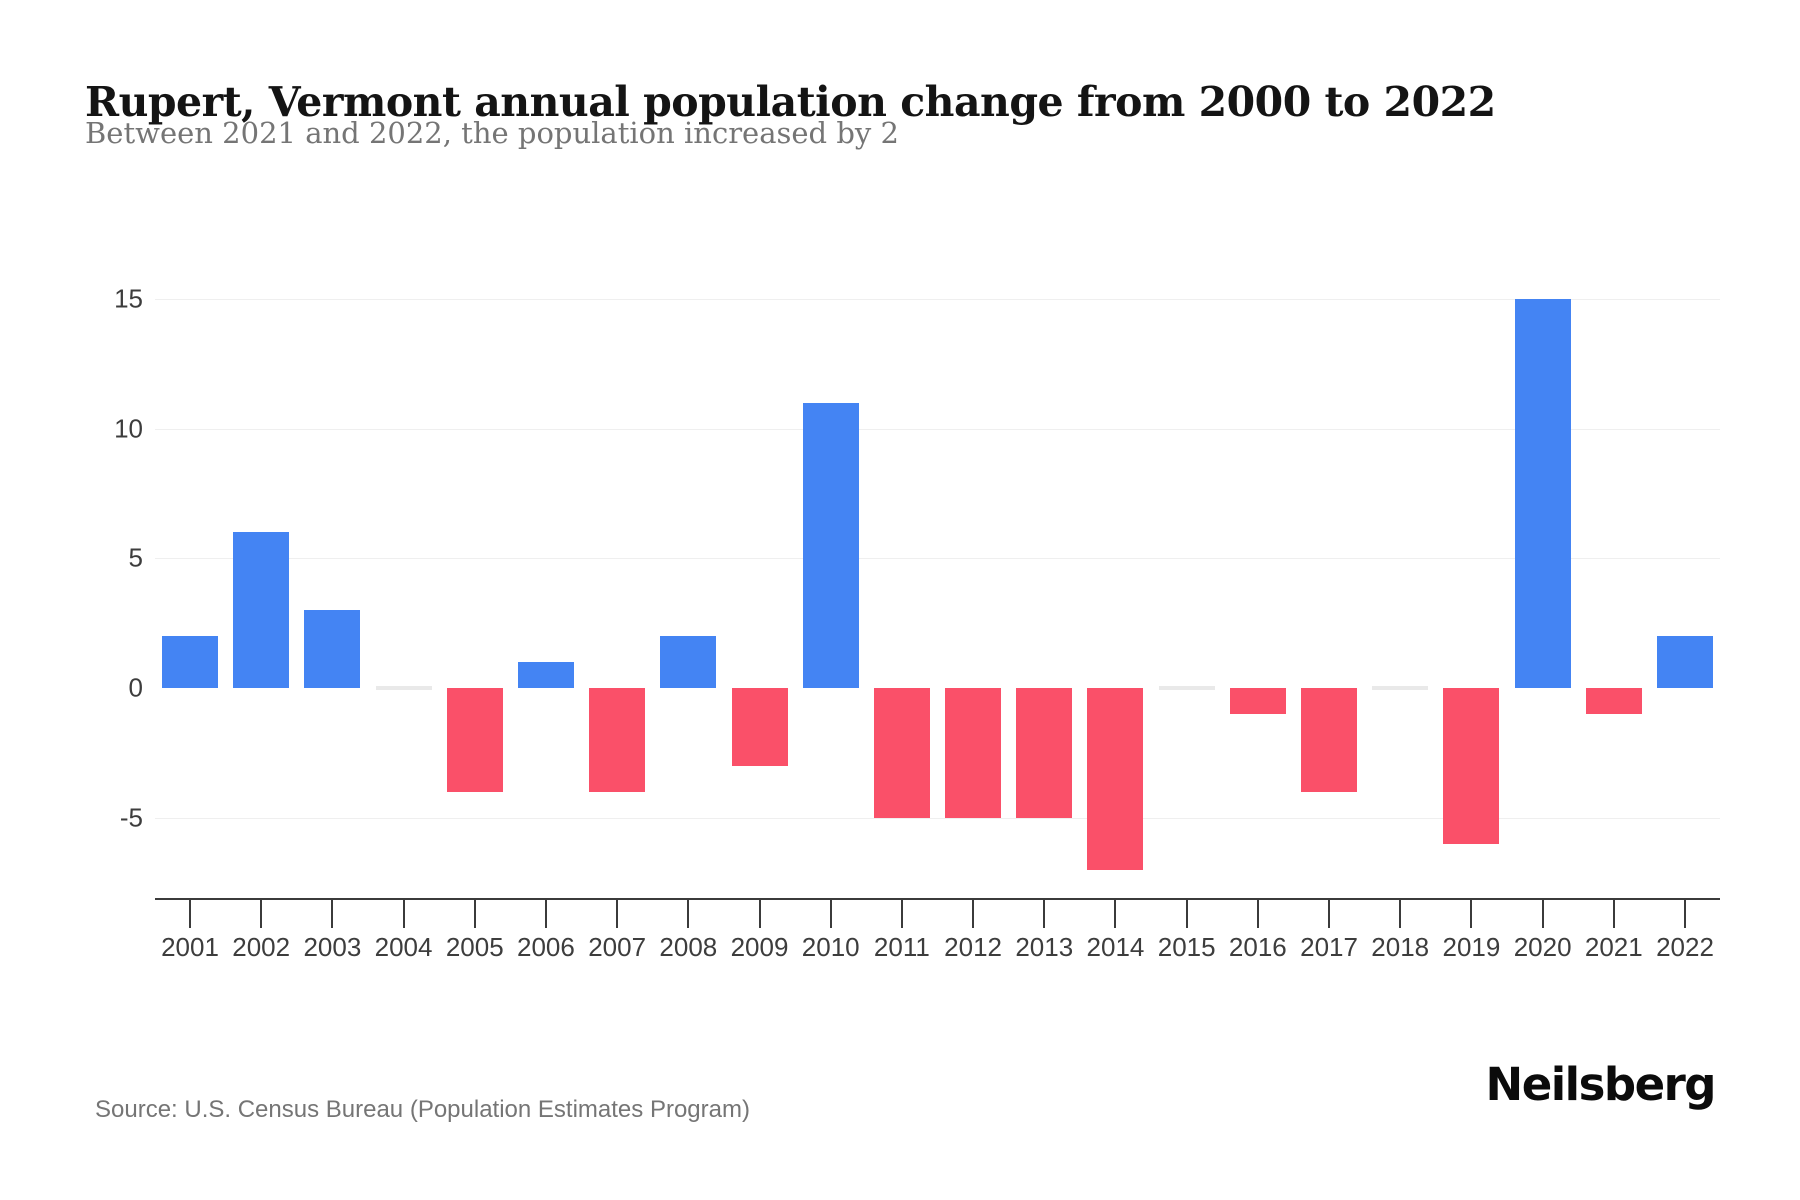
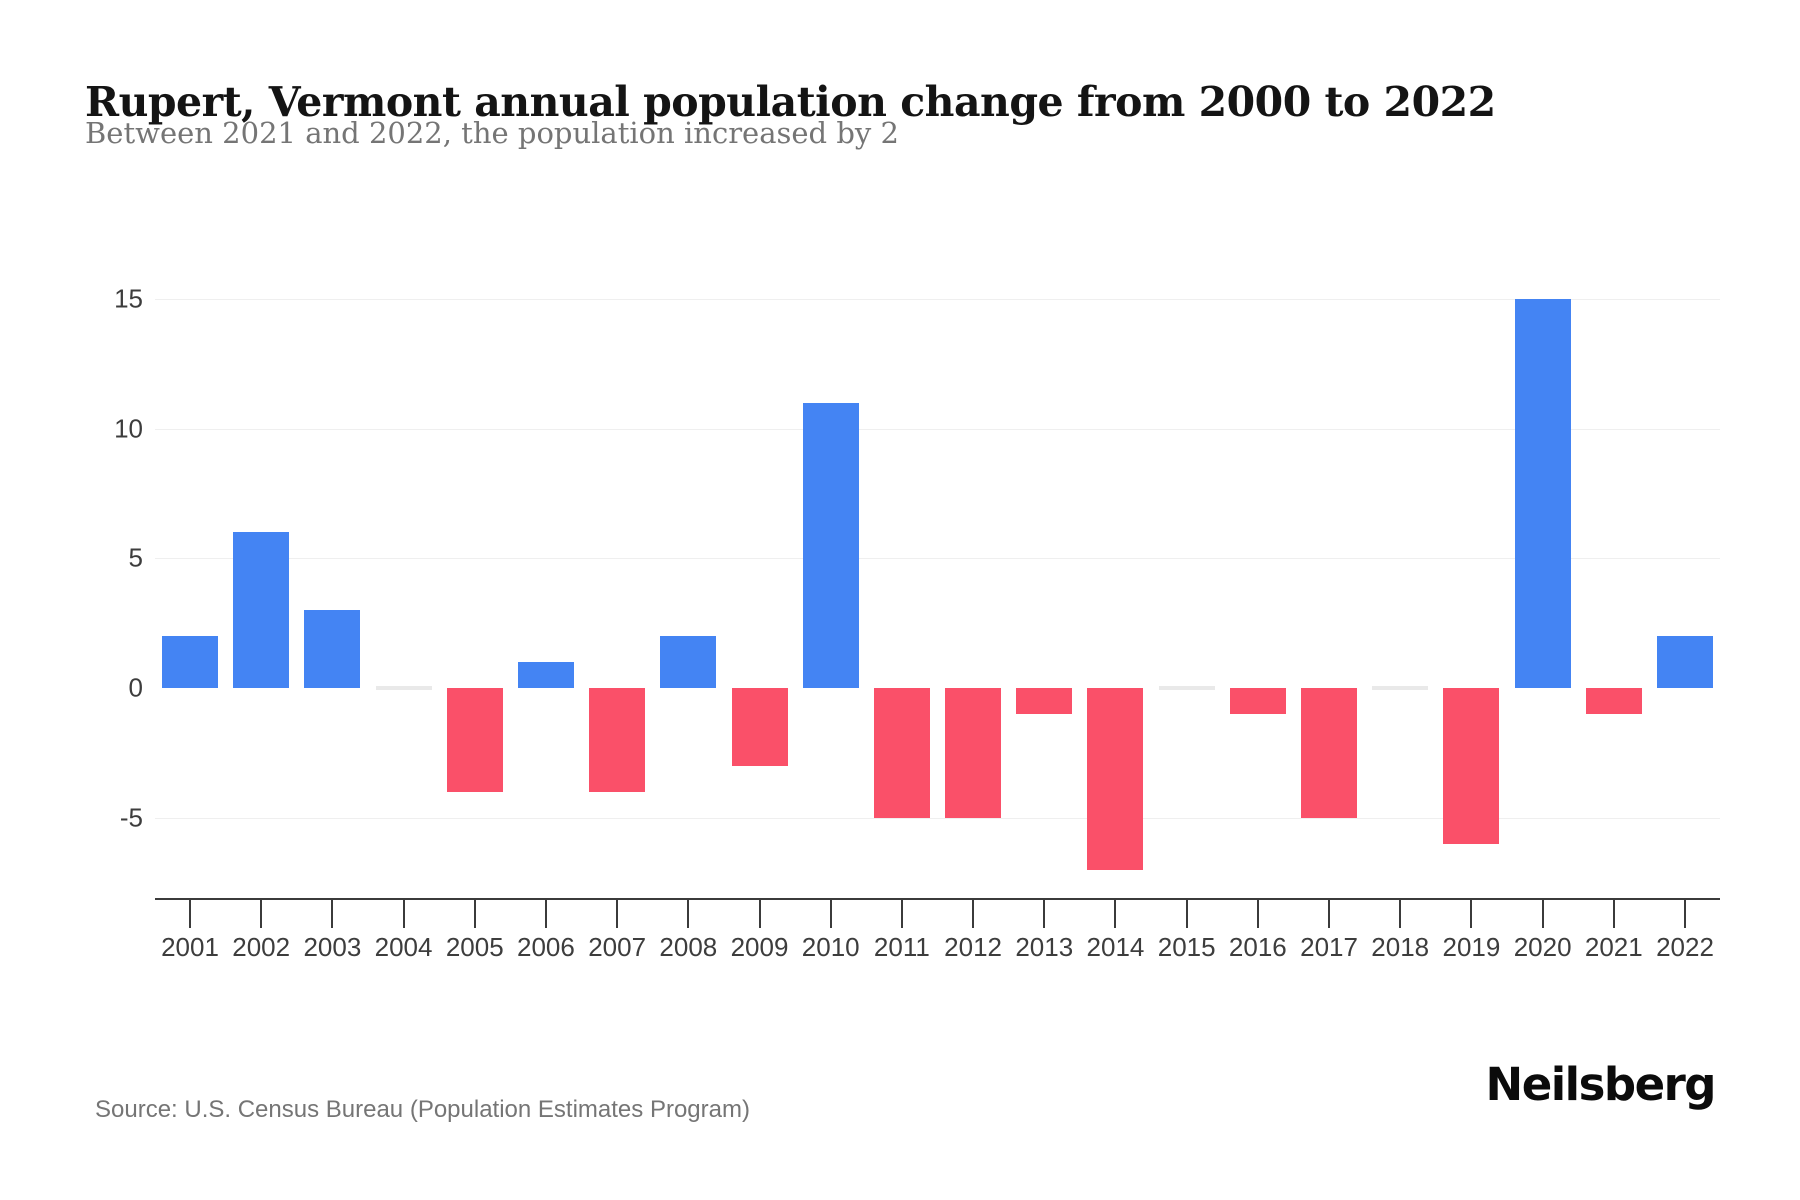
2013: -5 -> -1
2017: -4 -> -5
